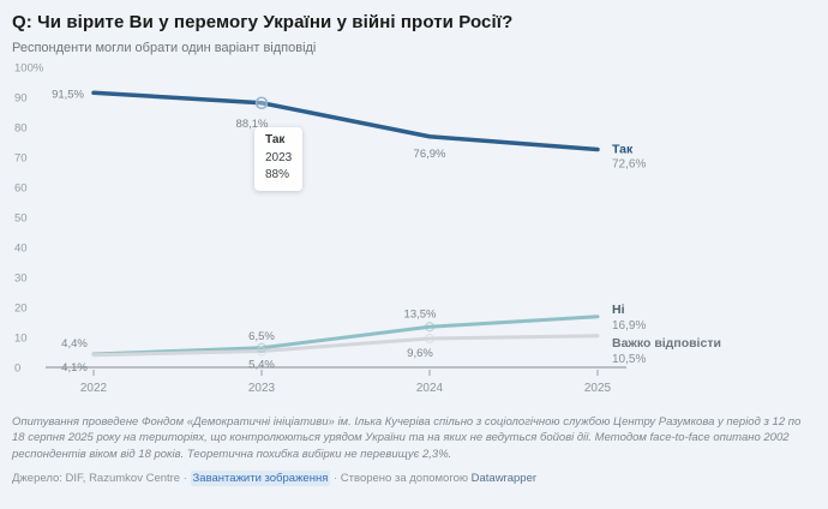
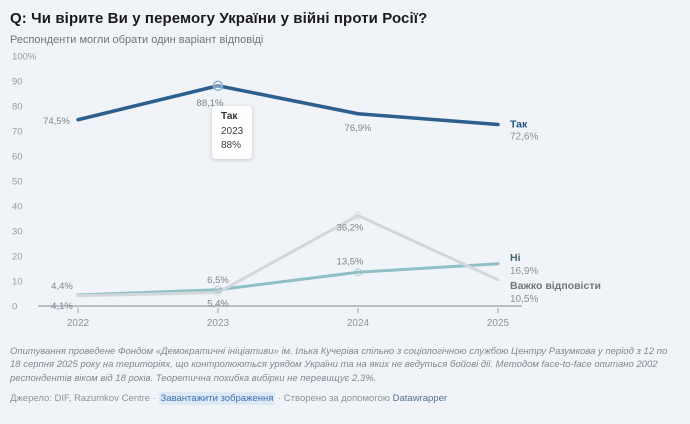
Так/2022: 91,5% -> 74,5%
Важко відповісти/2024: 9,6% -> 36,2%
